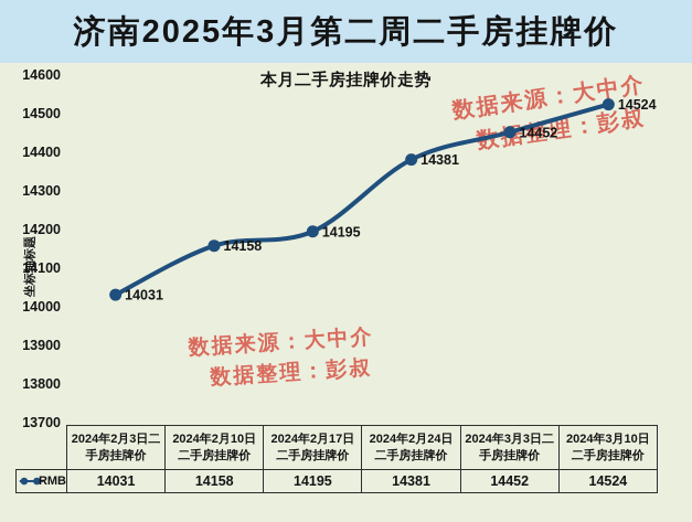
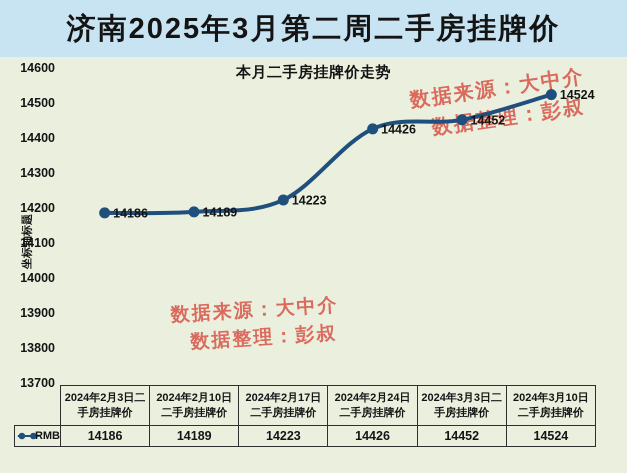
2024年2月3日二手房挂牌价: 14031 -> 14186
2024年2月10日二手房挂牌价: 14158 -> 14189
2024年2月17日二手房挂牌价: 14195 -> 14223
2024年2月24日二手房挂牌价: 14381 -> 14426
